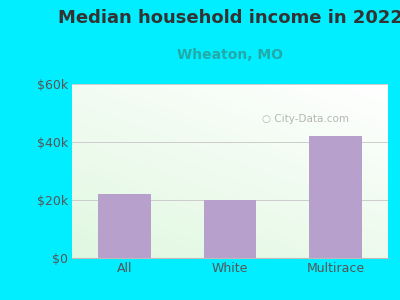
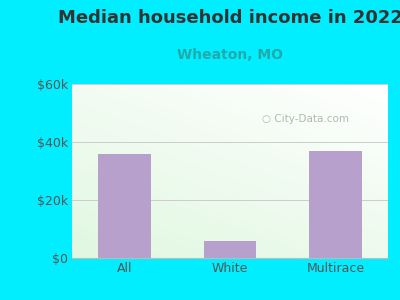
All: $22k -> $36k
White: $20k -> $6k
Multirace: $42k -> $37k
